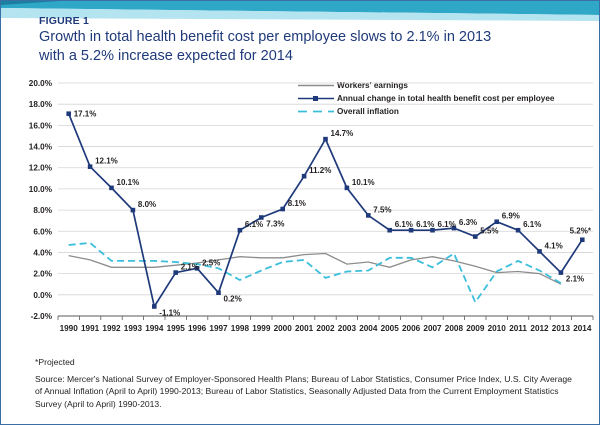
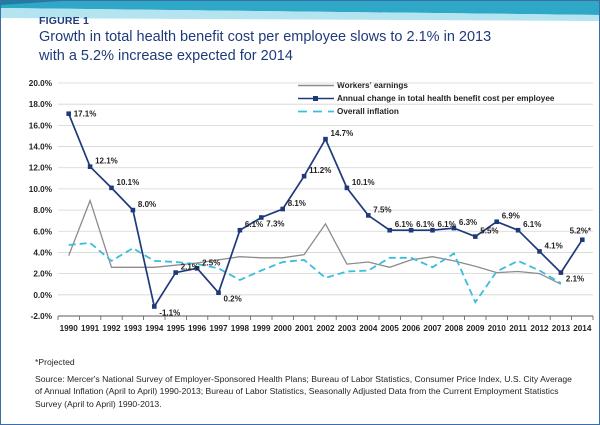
Workers' earnings/1991: 3.3% -> 8.9%
Overall inflation/1993: 3.2% -> 4.4%
Workers' earnings/2002: 3.9% -> 6.7%
